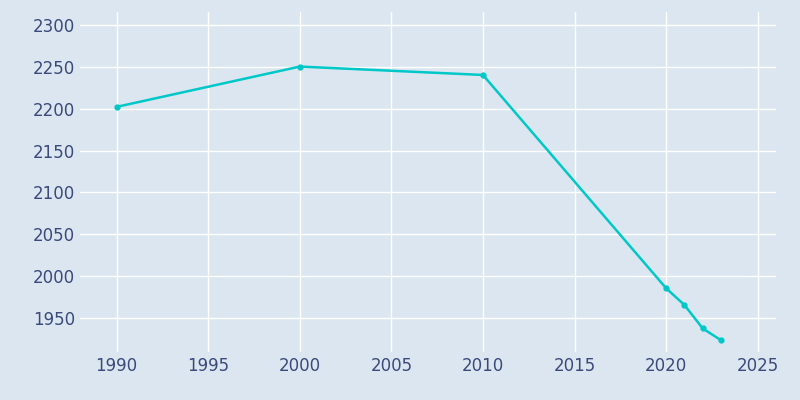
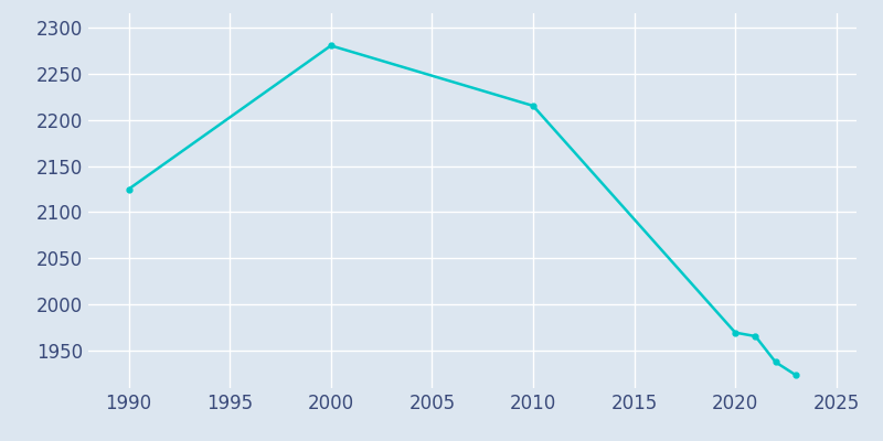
1990: 2202 -> 2125
2000: 2250 -> 2280
2010: 2240 -> 2215
2020: 1986 -> 1970
